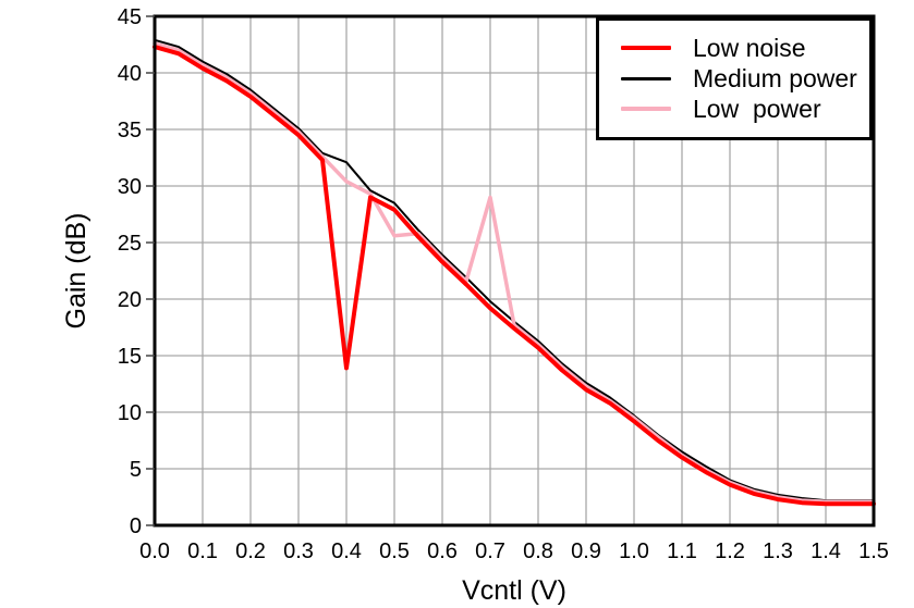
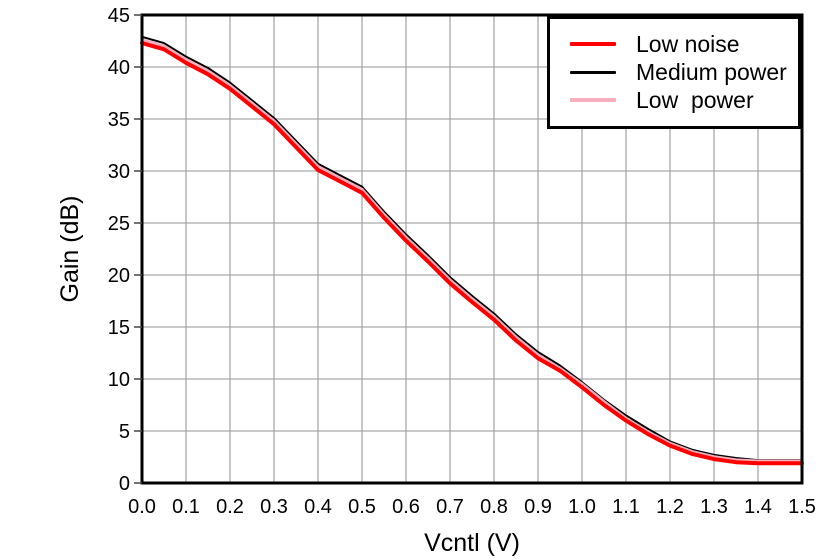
Low noise/0.4: 13.9 -> 30.1
Medium power/0.4: 32.1 -> 30.7
Low power/0.5: 25.6 -> 28.2
Low power/0.7: 29.0 -> 19.5
